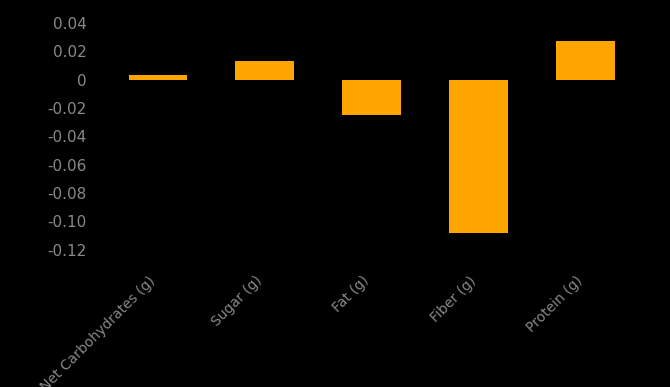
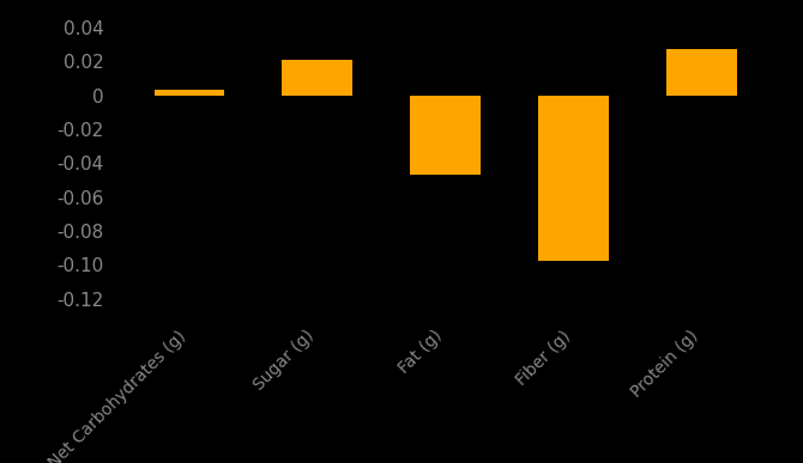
Sugar (g): 0.013 -> 0.021
Fat (g): -0.025 -> -0.047
Fiber (g): -0.108 -> -0.098
